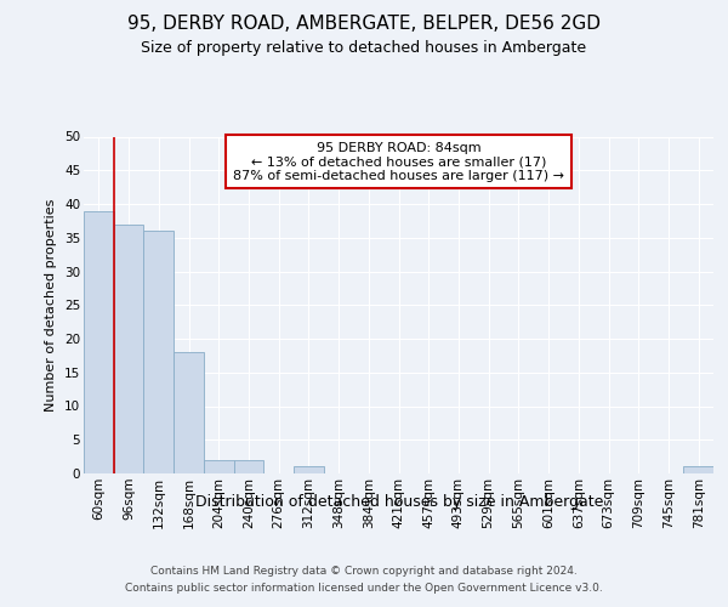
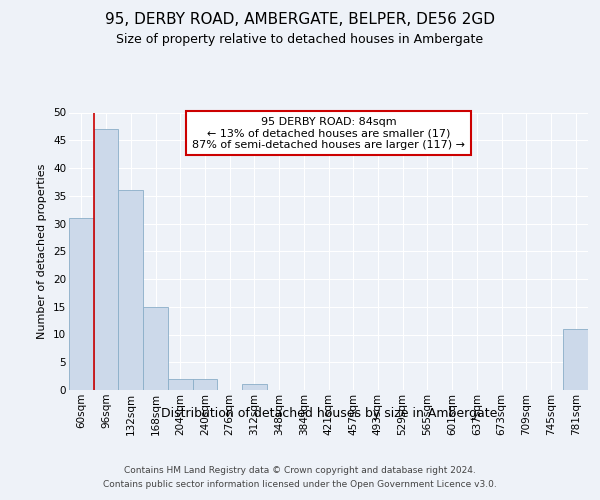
60sqm: 39 -> 31
96sqm: 37 -> 47
168sqm: 18 -> 15
781sqm: 1 -> 11
